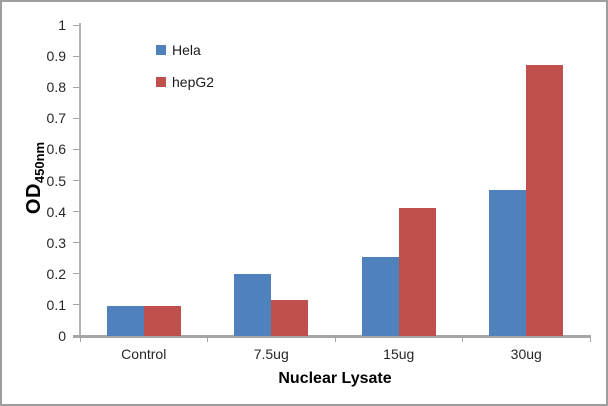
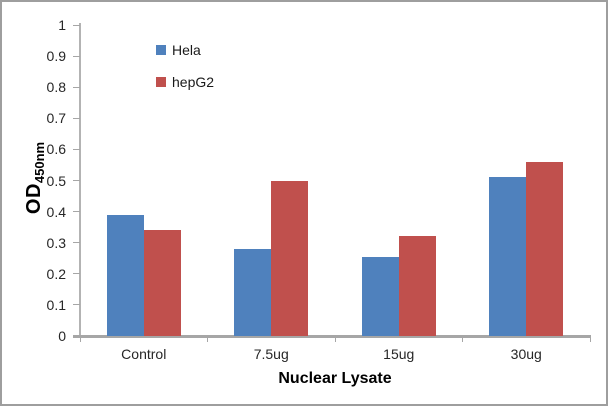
Hela/Control: 0.10 -> 0.39
hepG2/Control: 0.10 -> 0.34
Hela/7.5ug: 0.20 -> 0.28
hepG2/7.5ug: 0.12 -> 0.50
hepG2/15ug: 0.41 -> 0.32
Hela/30ug: 0.47 -> 0.51
hepG2/30ug: 0.87 -> 0.56
